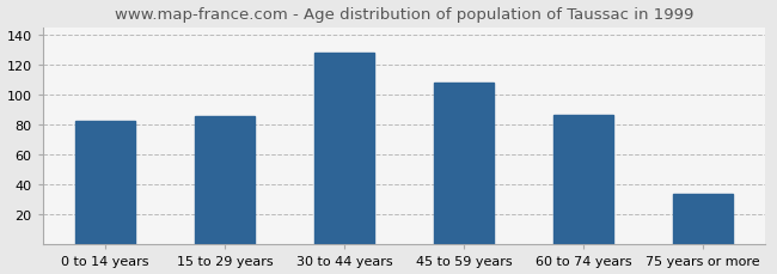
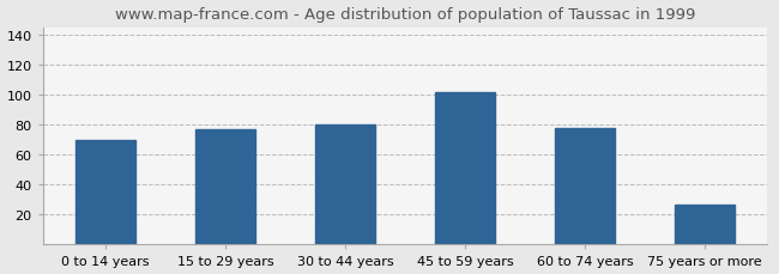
0 to 14 years: 83 -> 70
15 to 29 years: 86 -> 77
30 to 44 years: 128 -> 80
45 to 59 years: 108 -> 102
60 to 74 years: 87 -> 78
75 years or more: 34 -> 27
